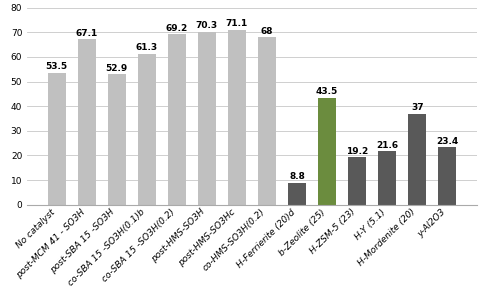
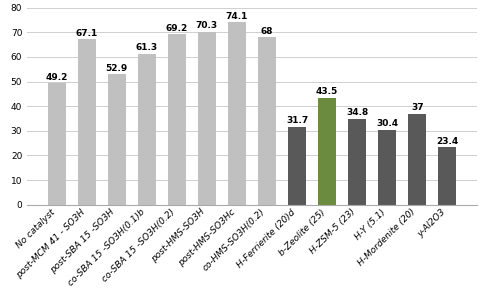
No catalyst: 53.5 -> 49.2
post-HMS-SO3Hc: 71.1 -> 74.1
H-Ferrierite (20)d: 8.8 -> 31.7
H-ZSM-5 (23): 19.2 -> 34.8
H-Y (5.1): 21.6 -> 30.4
